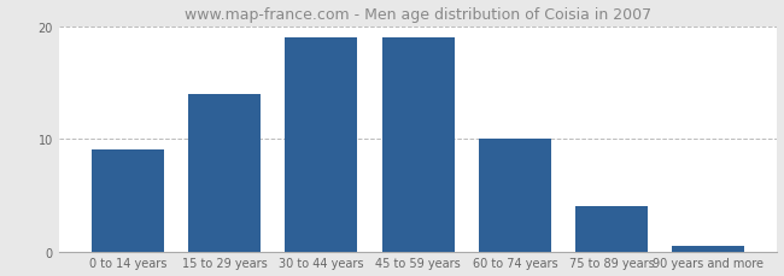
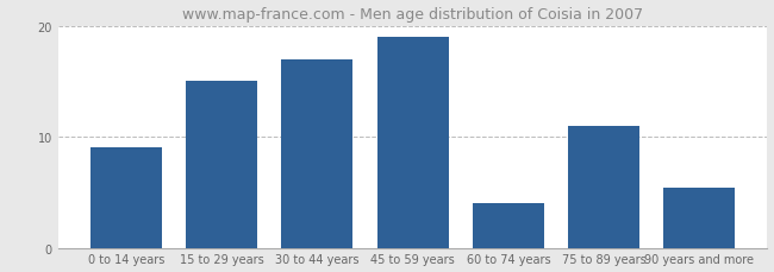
15 to 29 years: 14.0 -> 15.0
30 to 44 years: 19.0 -> 17.0
60 to 74 years: 10.0 -> 4.0
75 to 89 years: 4.0 -> 11.0
90 years and more: 0.5 -> 5.4
